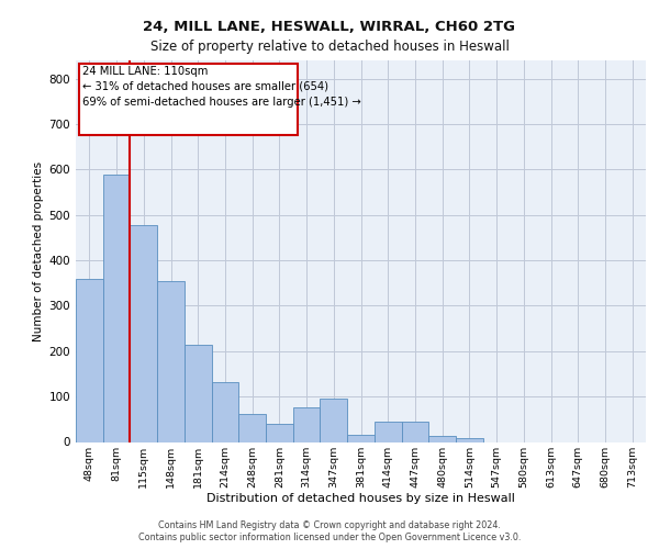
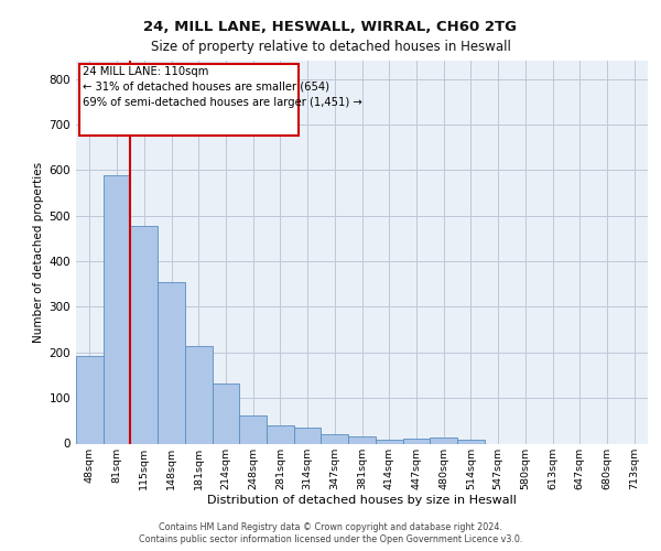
48sqm: 360 -> 192
314sqm: 75 -> 35
347sqm: 95 -> 20
414sqm: 45 -> 8
447sqm: 45 -> 12
